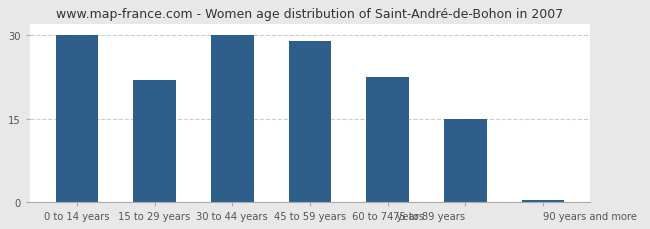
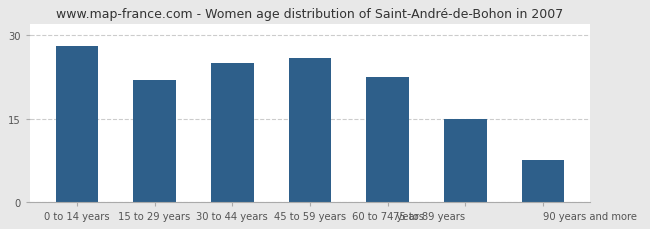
0 to 14 years: 30.0 -> 28.0
30 to 44 years: 30.0 -> 25.0
45 to 59 years: 29.0 -> 26.0
90 years and more: 0.3 -> 7.6
